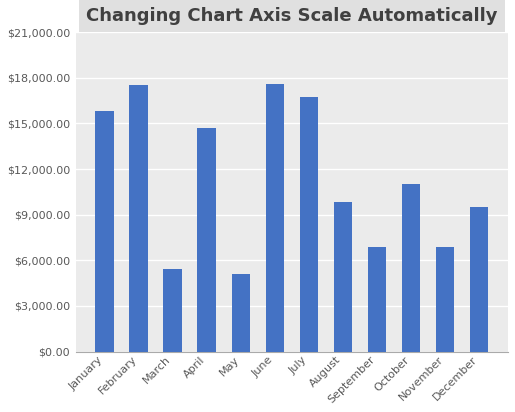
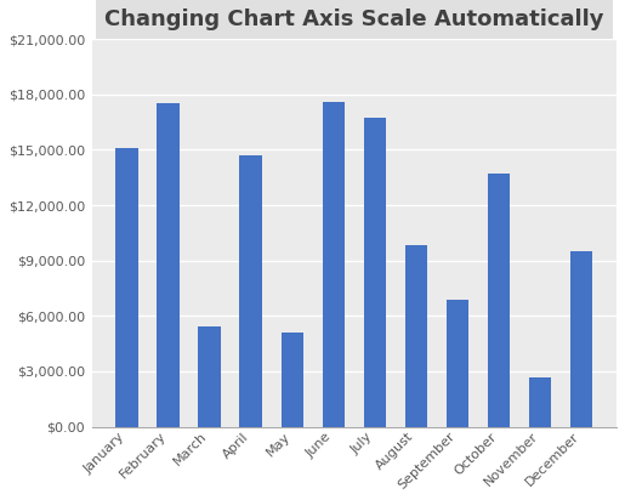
January: $15,800 -> $15,100
October: $11,000 -> $13,700
November: $6,900 -> $2,700
